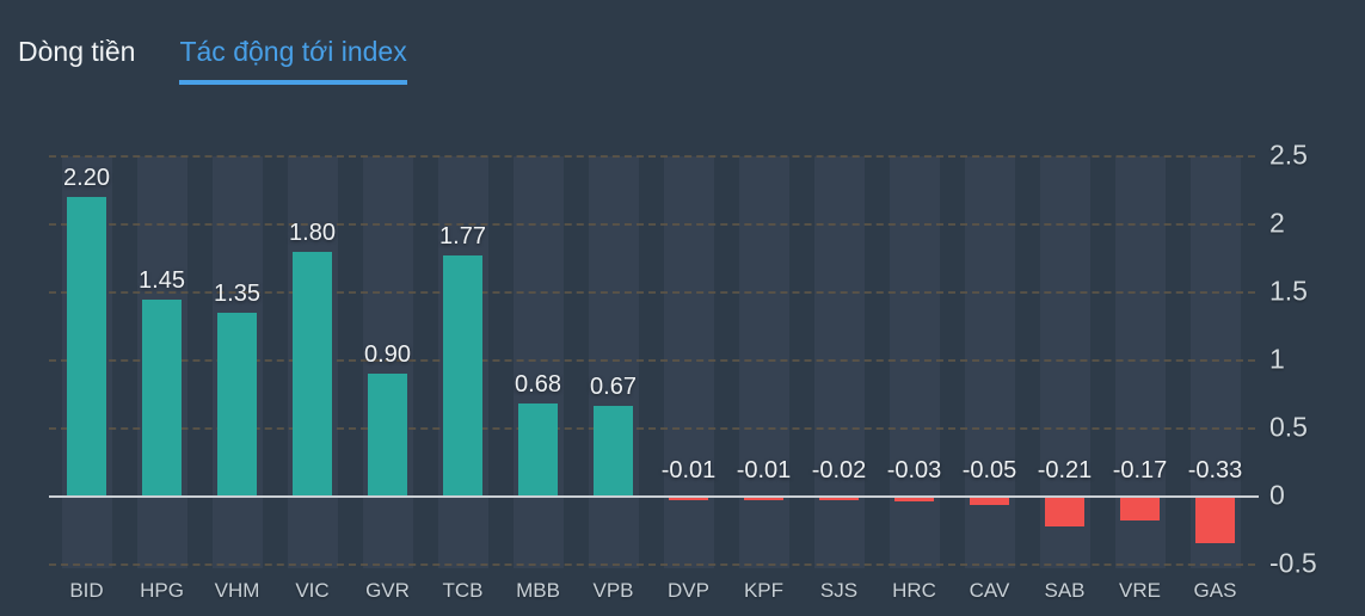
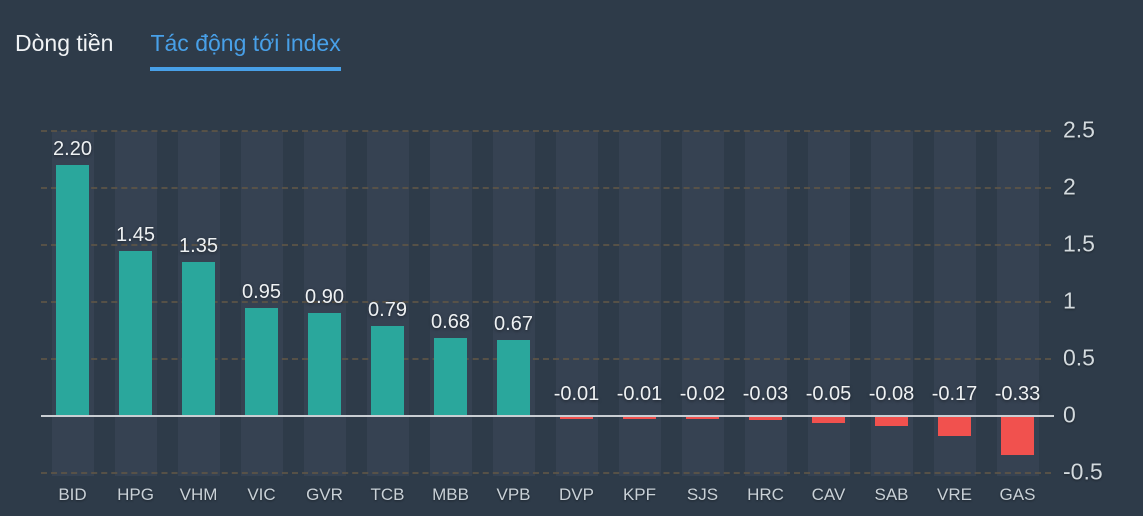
VIC: 1.80 -> 0.95
TCB: 1.77 -> 0.79
SAB: -0.21 -> -0.08
